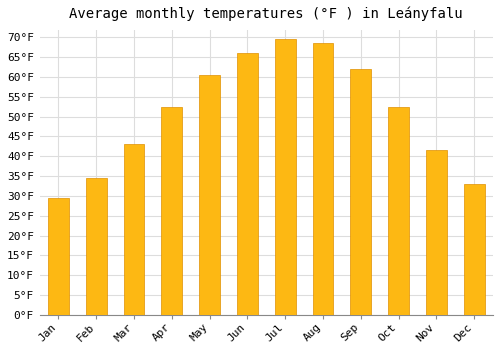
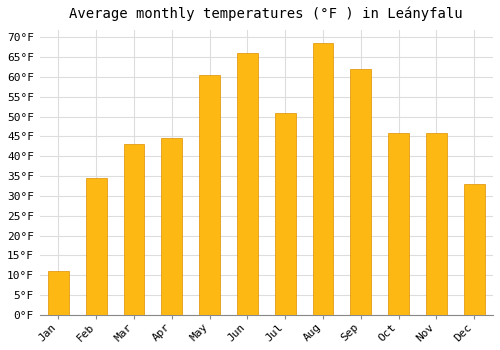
Jan: 29.5°F -> 11.0°F
Apr: 52.5°F -> 44.5°F
Jul: 69.5°F -> 51.0°F
Oct: 52.5°F -> 46.0°F
Nov: 41.5°F -> 46.0°F
